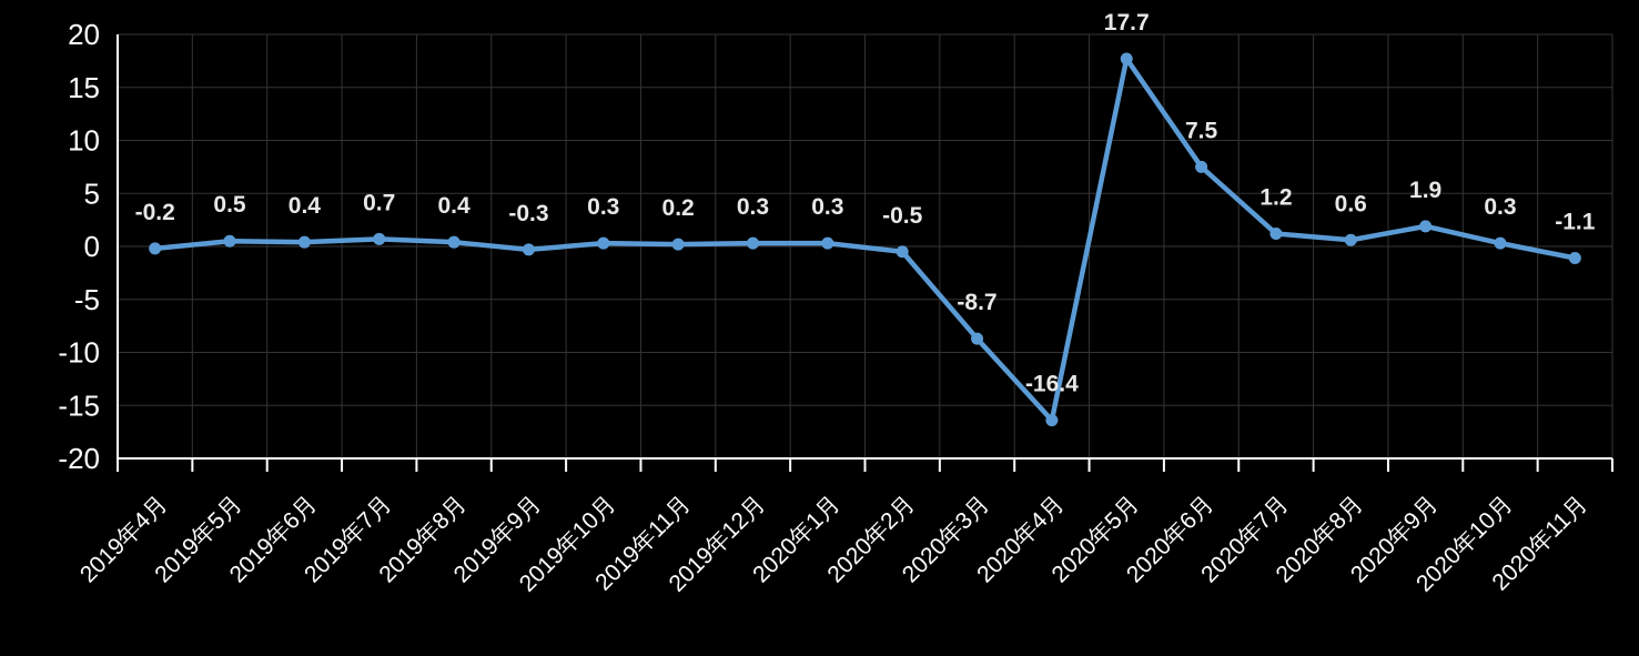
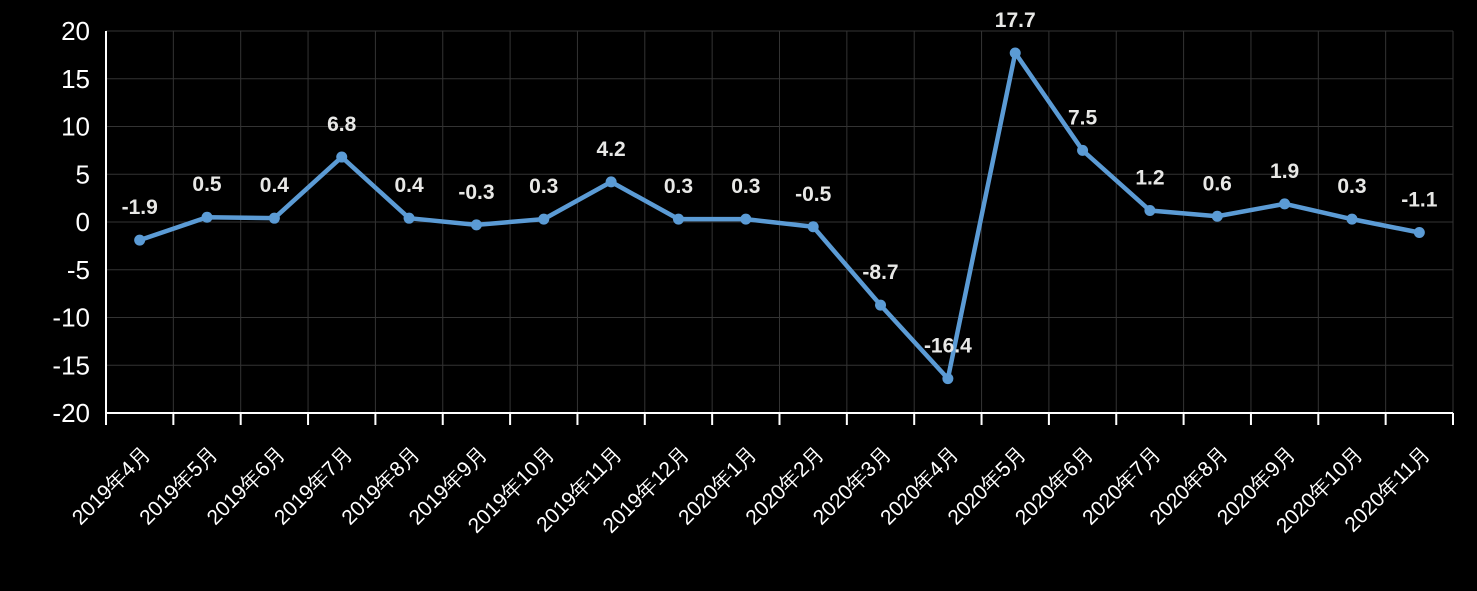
2019年4月: -0.2 -> -1.9
2019年7月: 0.7 -> 6.8
2019年11月: 0.2 -> 4.2
